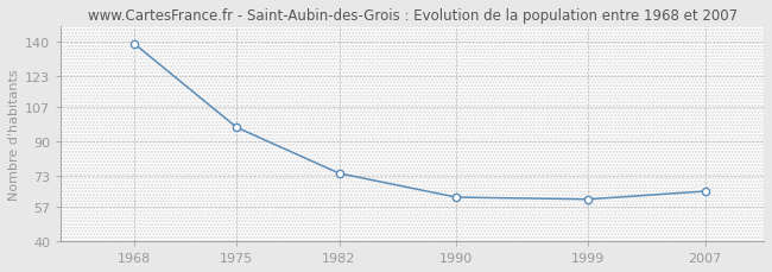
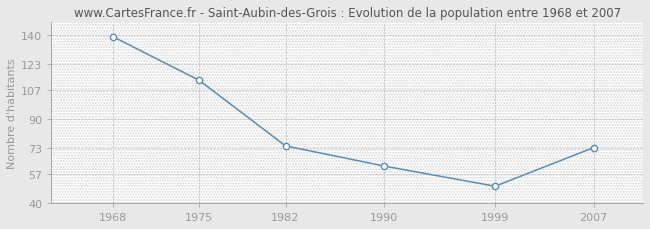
1975: 97 -> 113
1999: 61 -> 50
2007: 65 -> 73
